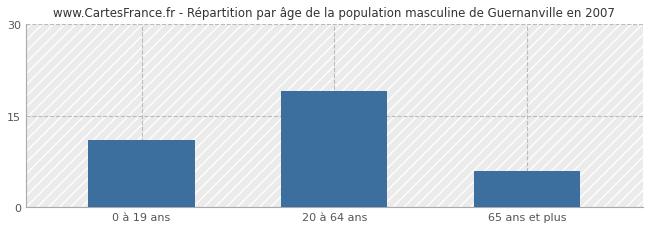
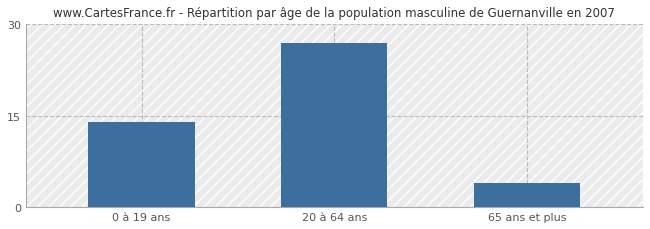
0 à 19 ans: 11 -> 14
20 à 64 ans: 19 -> 27
65 ans et plus: 6 -> 4
